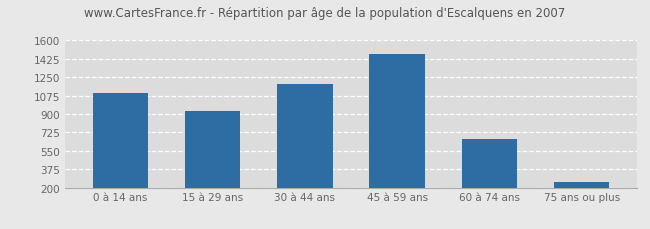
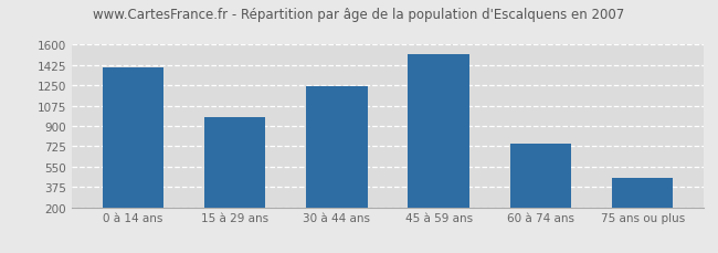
0 à 14 ans: 1100 -> 1400
15 à 29 ans: 930 -> 980
30 à 44 ans: 1190 -> 1240
45 à 59 ans: 1470 -> 1520
60 à 74 ans: 660 -> 750
75 ans ou plus: 260 -> 450
